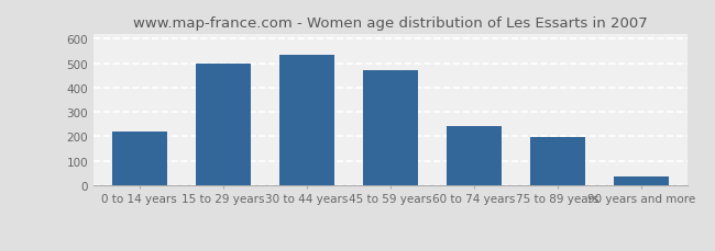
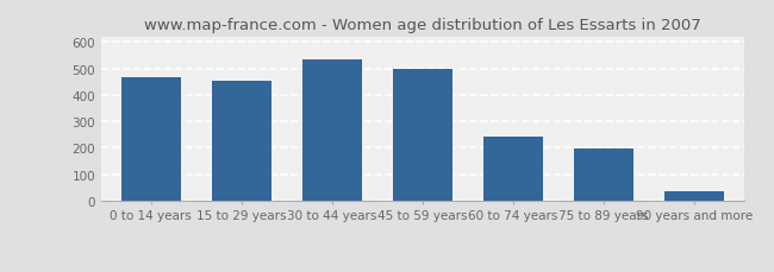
0 to 14 years: 220 -> 467
15 to 29 years: 500 -> 452
45 to 59 years: 470 -> 499
